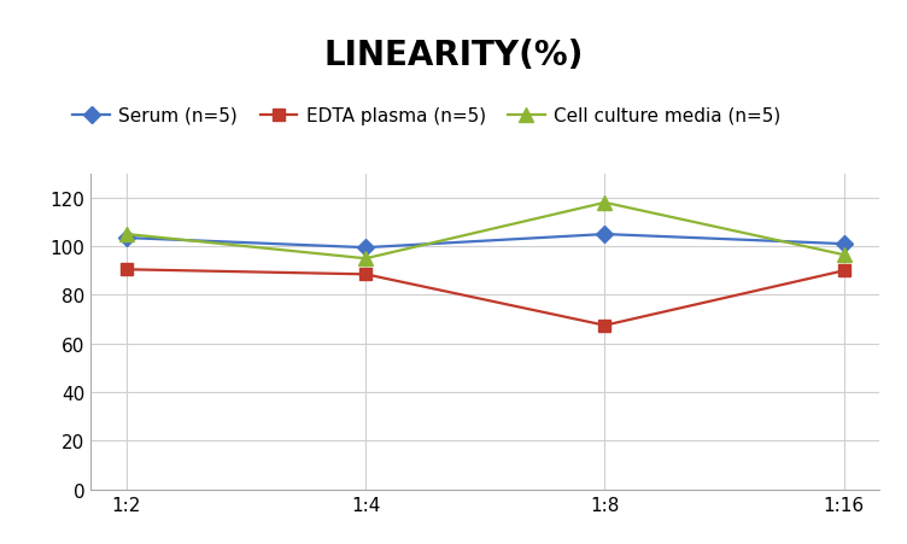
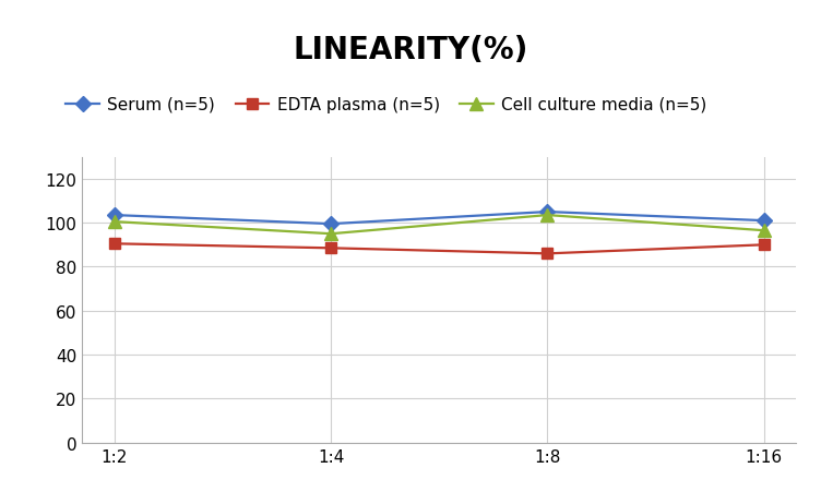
Cell culture media (n=5)/1:2: 105.0 -> 100.5
EDTA plasma (n=5)/1:8: 67.5 -> 86.0
Cell culture media (n=5)/1:8: 118.0 -> 103.5
